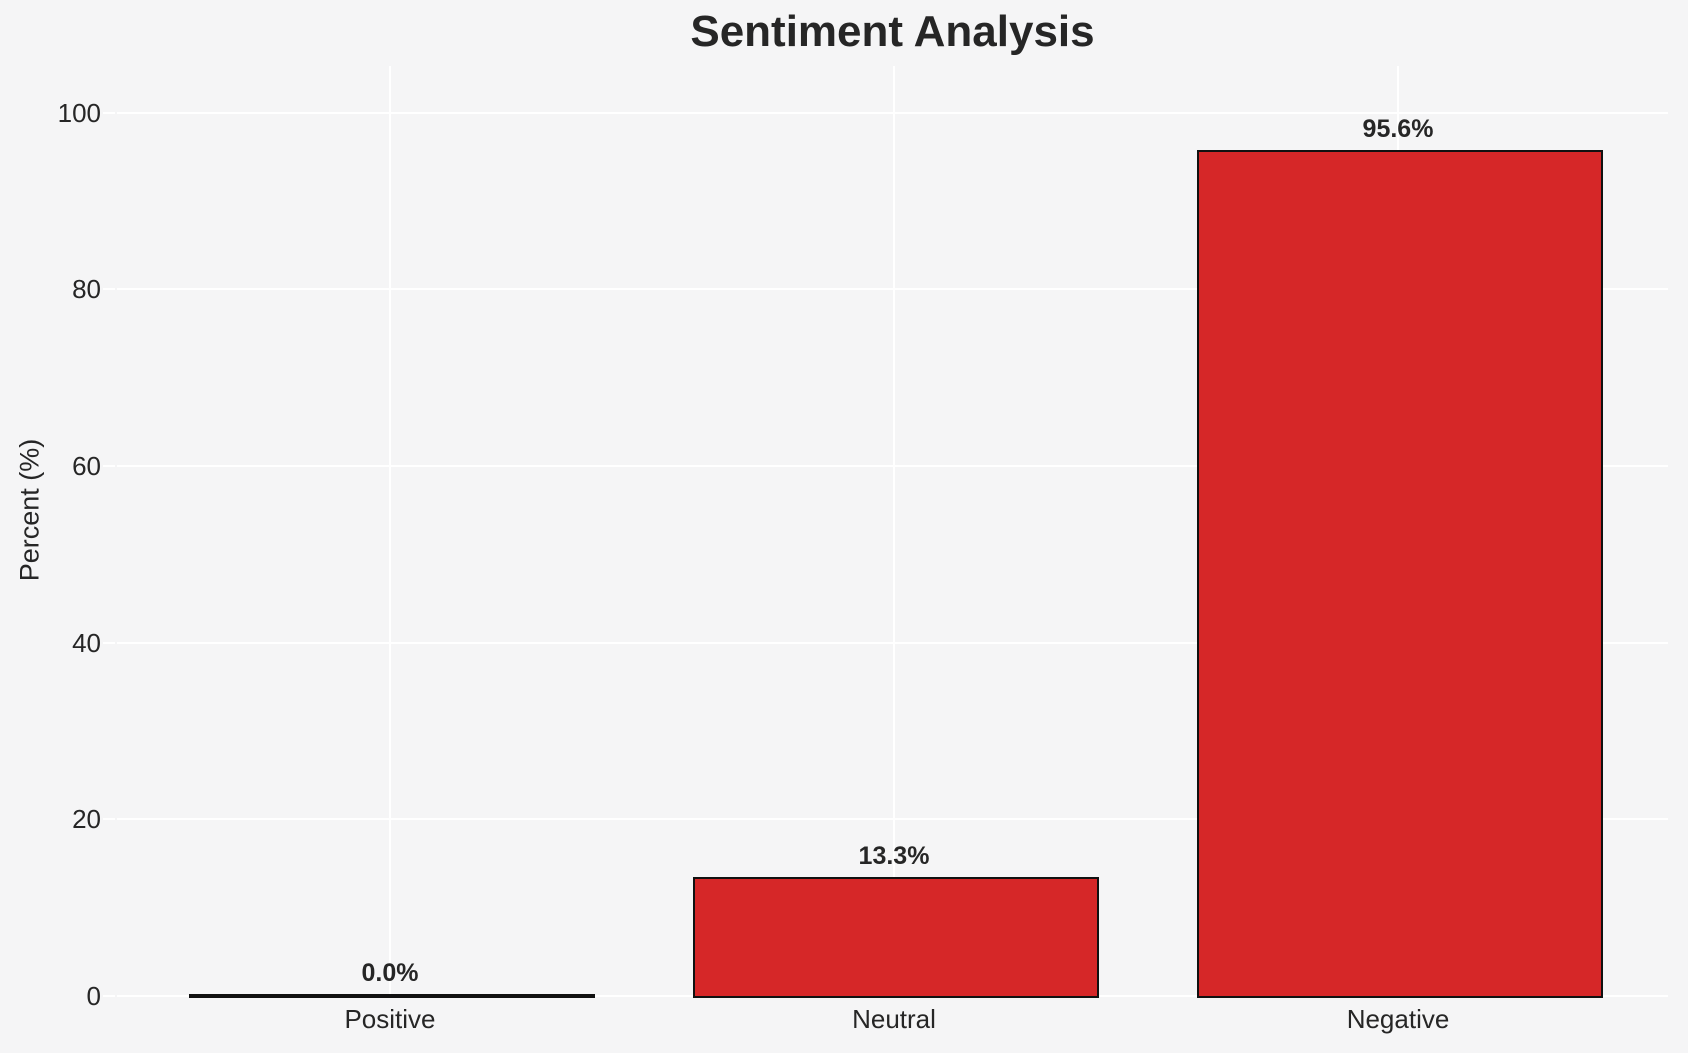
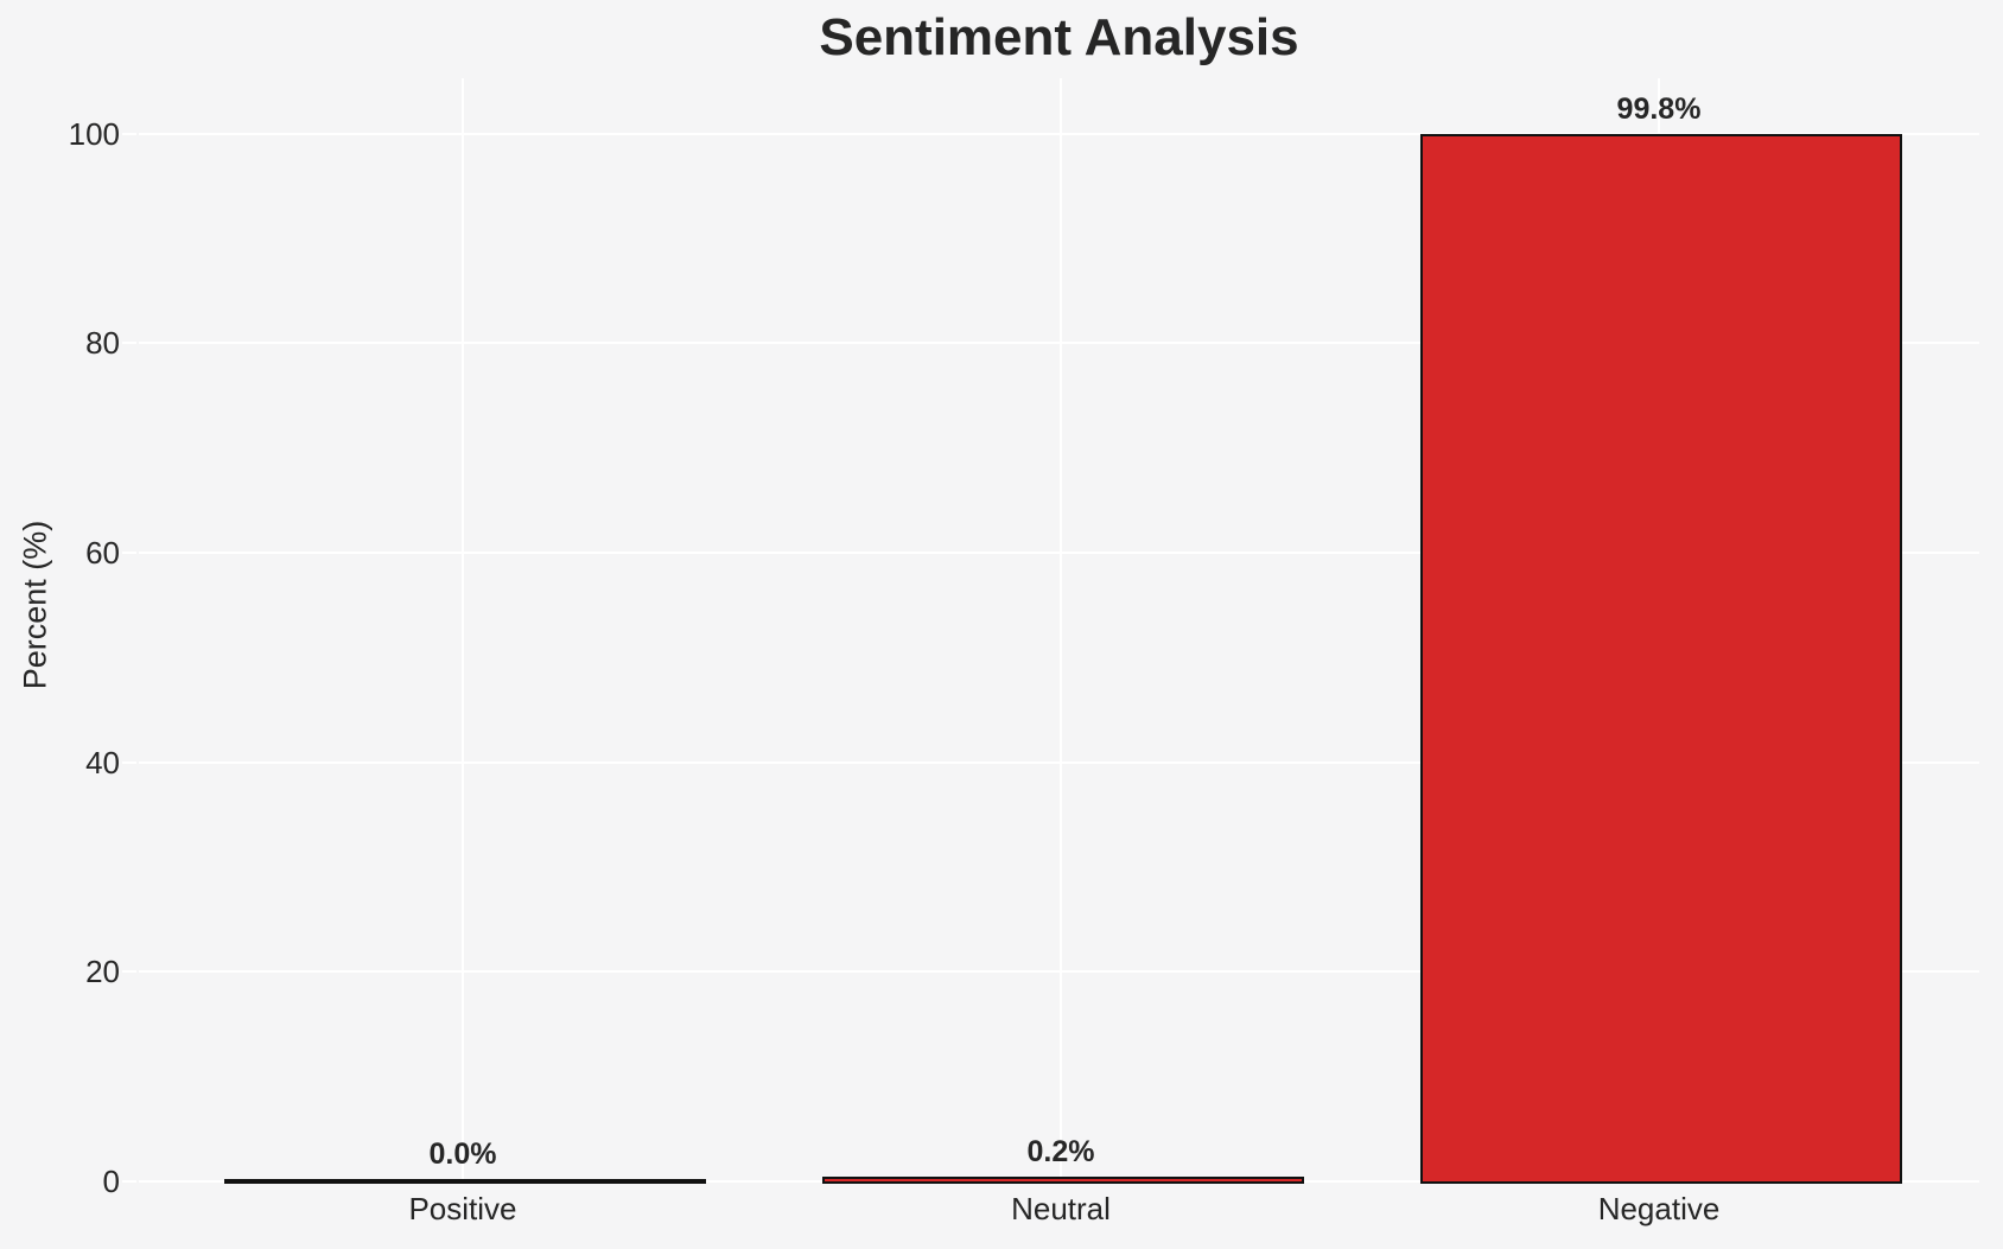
Neutral: 13.3% -> 0.2%
Negative: 95.6% -> 99.8%
